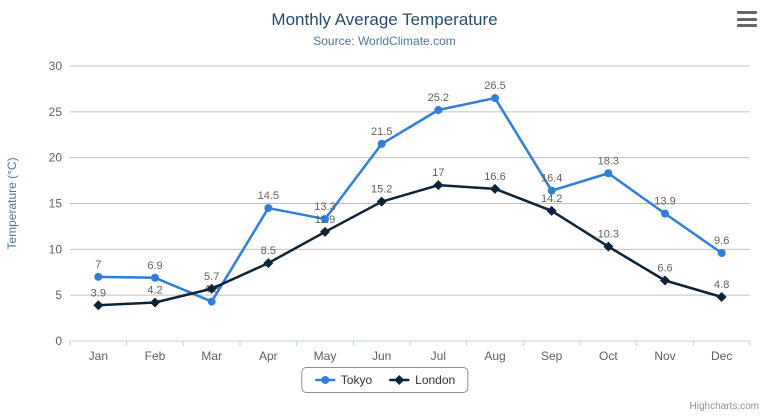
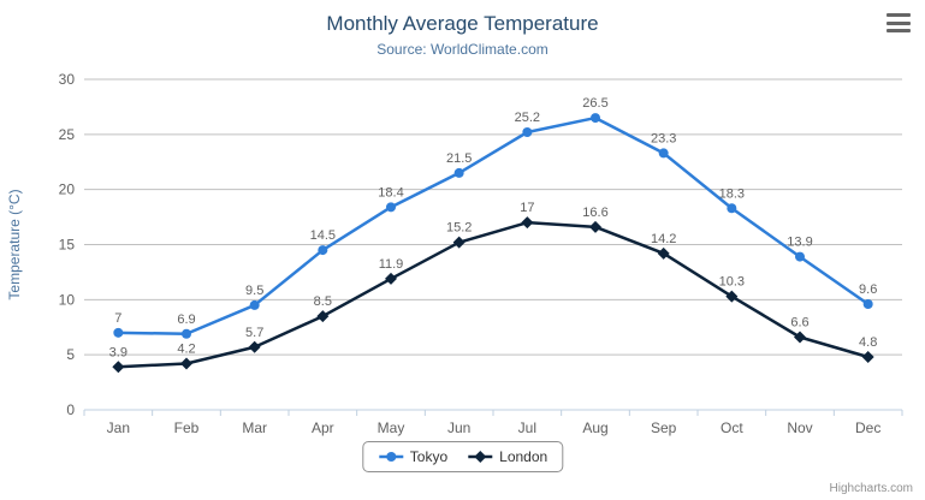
Tokyo/Mar: 4.3 -> 9.5
Tokyo/May: 13.3 -> 18.4
Tokyo/Sep: 16.4 -> 23.3
